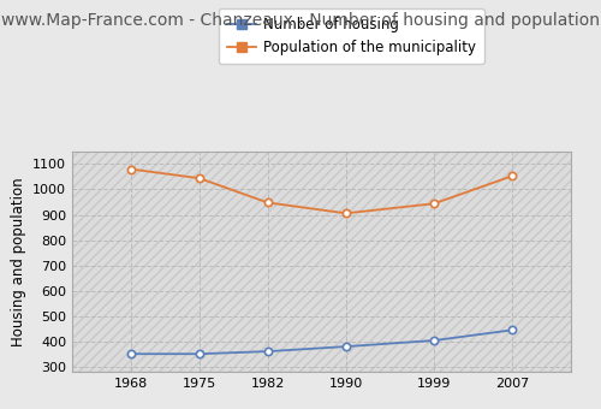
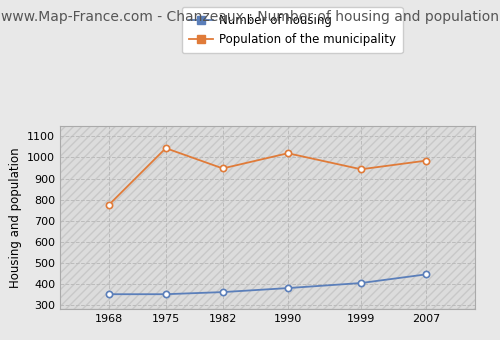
Population of the municipality/1968: 1080 -> 775
Population of the municipality/1990: 906 -> 1020
Population of the municipality/2007: 1053 -> 985
